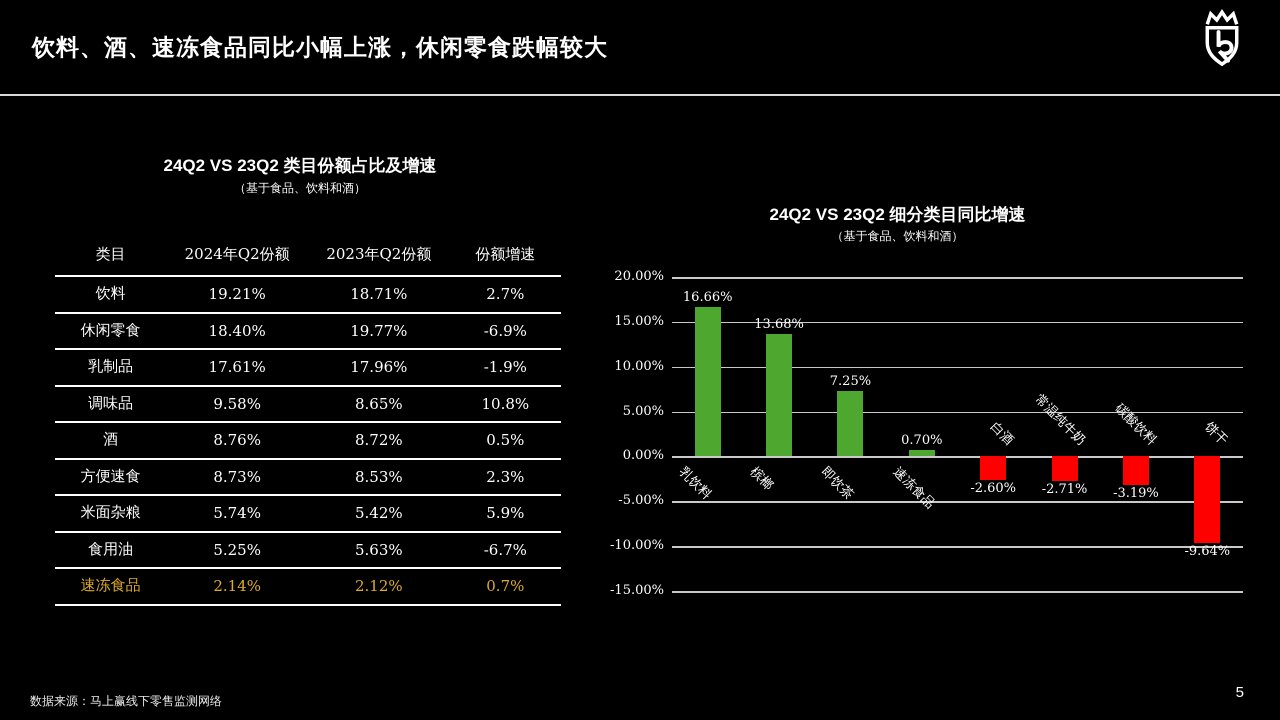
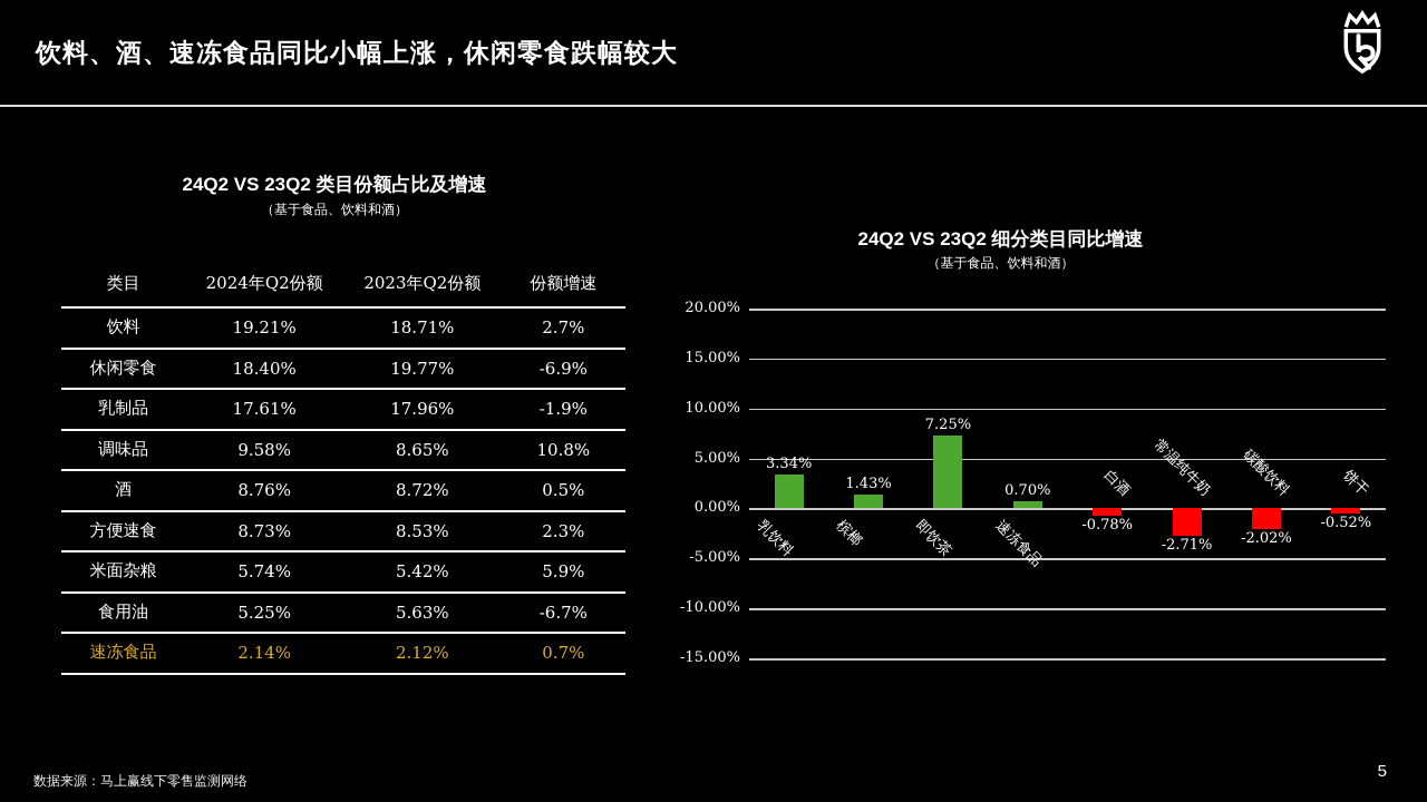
乳饮料: 16.66% -> 3.34%
槟榔: 13.68% -> 1.43%
白酒: -2.60% -> -0.78%
碳酸饮料: -3.19% -> -2.02%
饼干: -9.64% -> -0.52%
